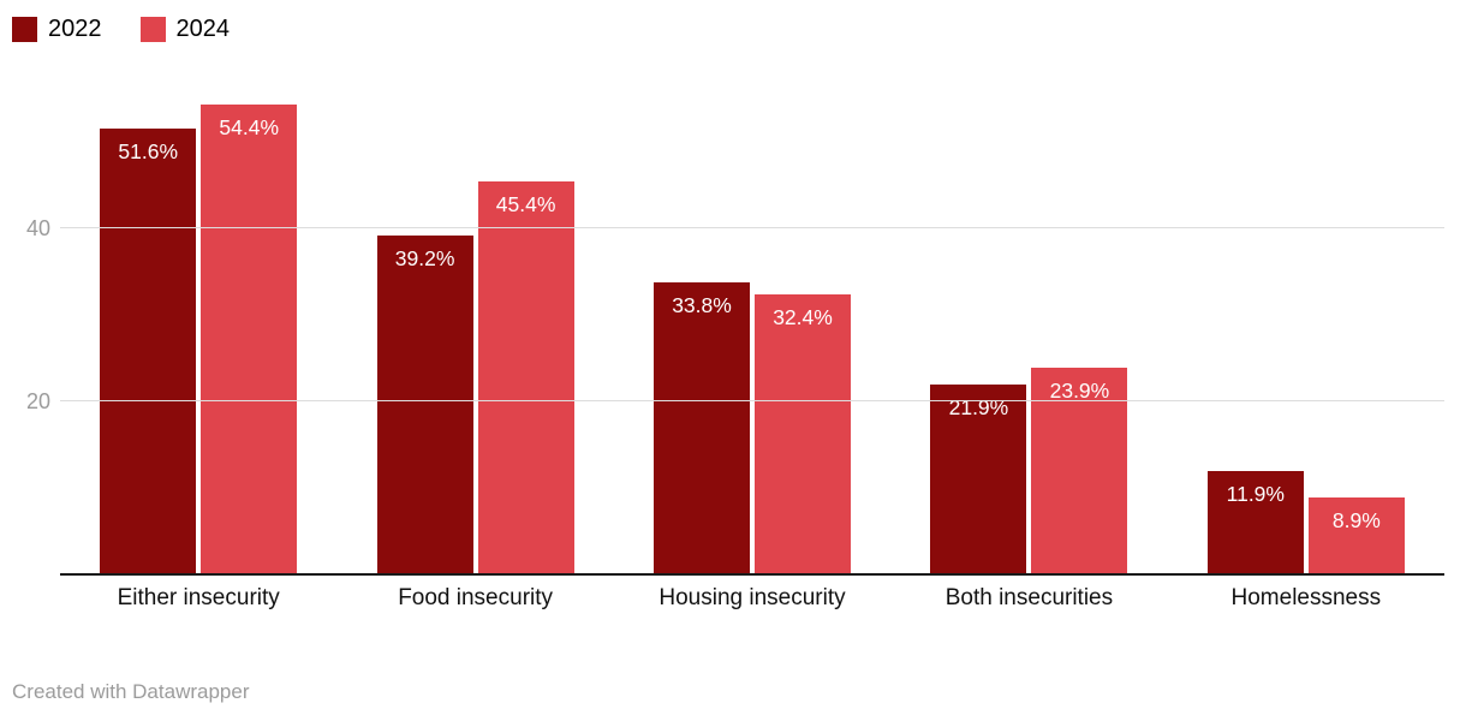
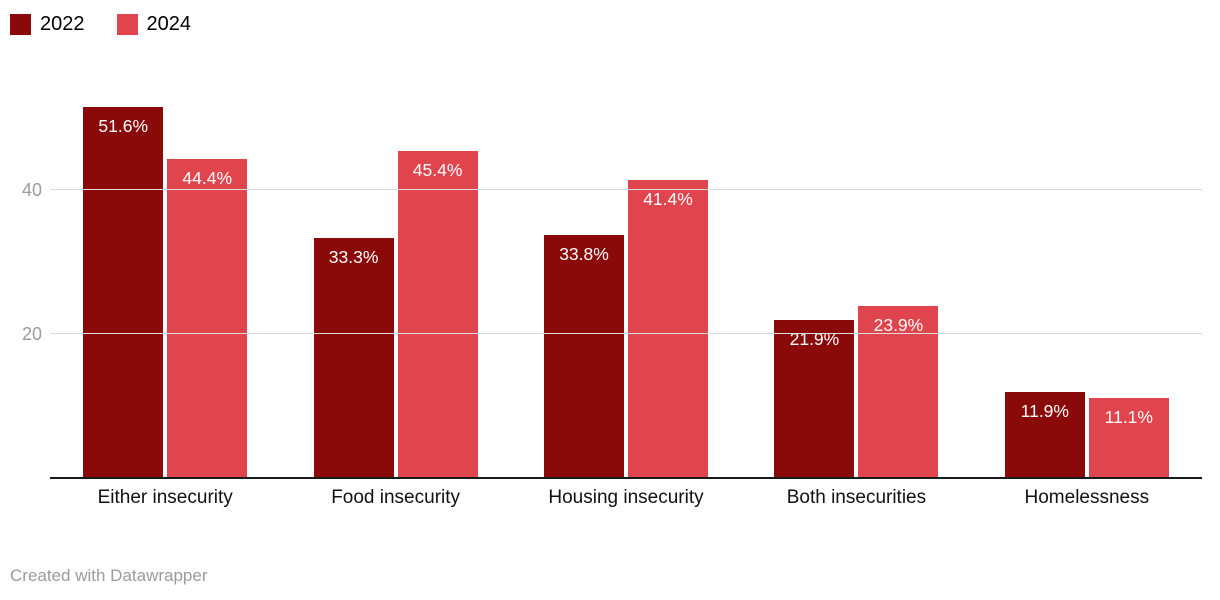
2024/Either insecurity: 54.4% -> 44.4%
2022/Food insecurity: 39.2% -> 33.3%
2024/Housing insecurity: 32.4% -> 41.4%
2024/Homelessness: 8.9% -> 11.1%
